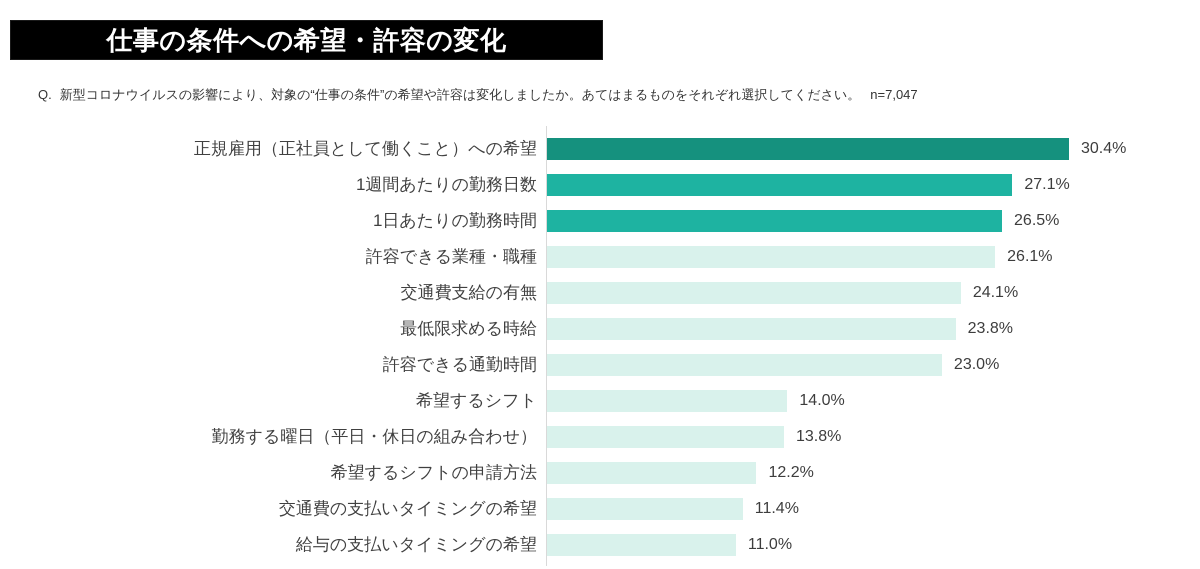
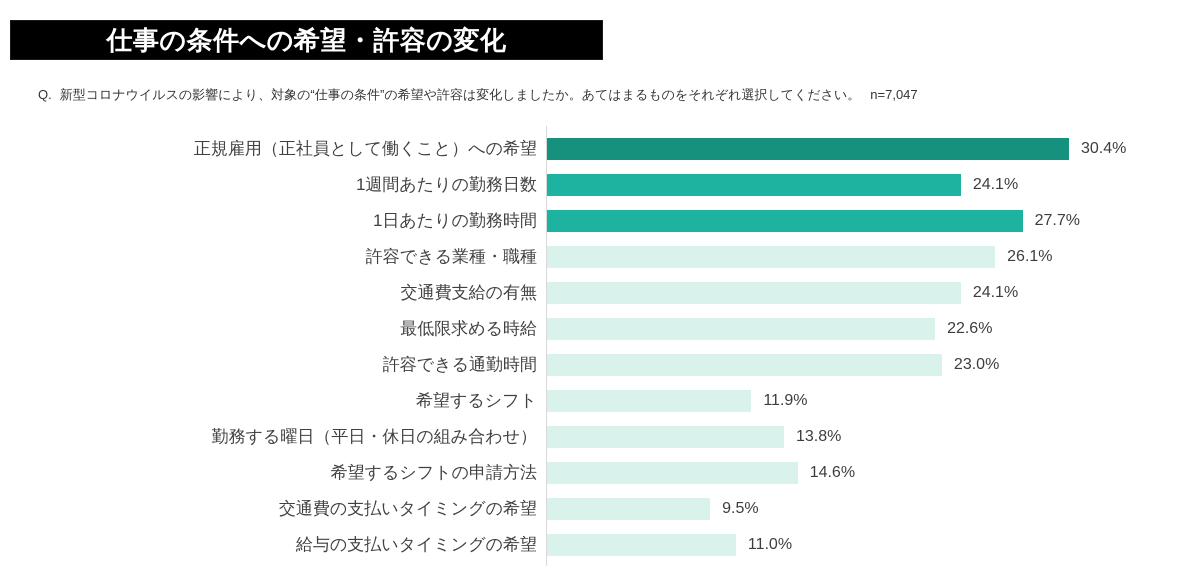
1週間あたりの勤務日数: 27.1% -> 24.1%
1日あたりの勤務時間: 26.5% -> 27.7%
最低限求める時給: 23.8% -> 22.6%
希望するシフト: 14.0% -> 11.9%
希望するシフトの申請方法: 12.2% -> 14.6%
交通費の支払いタイミングの希望: 11.4% -> 9.5%
